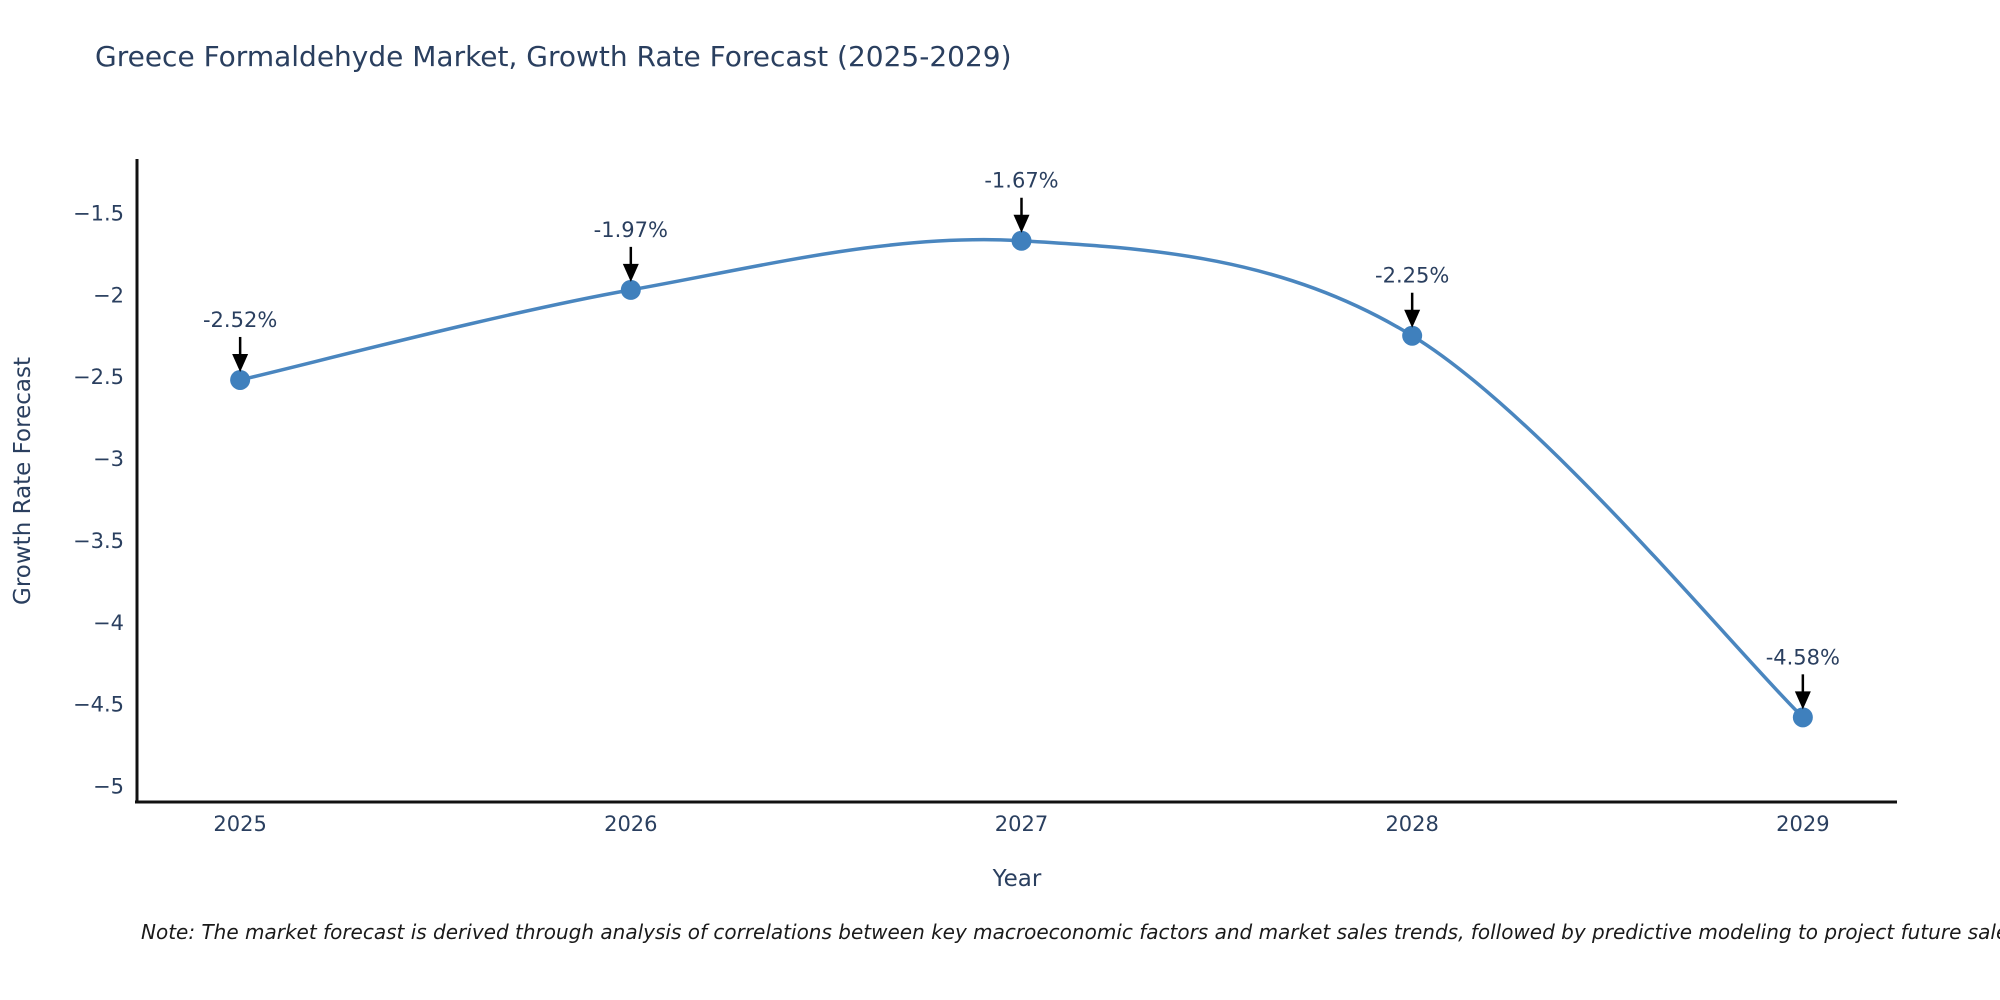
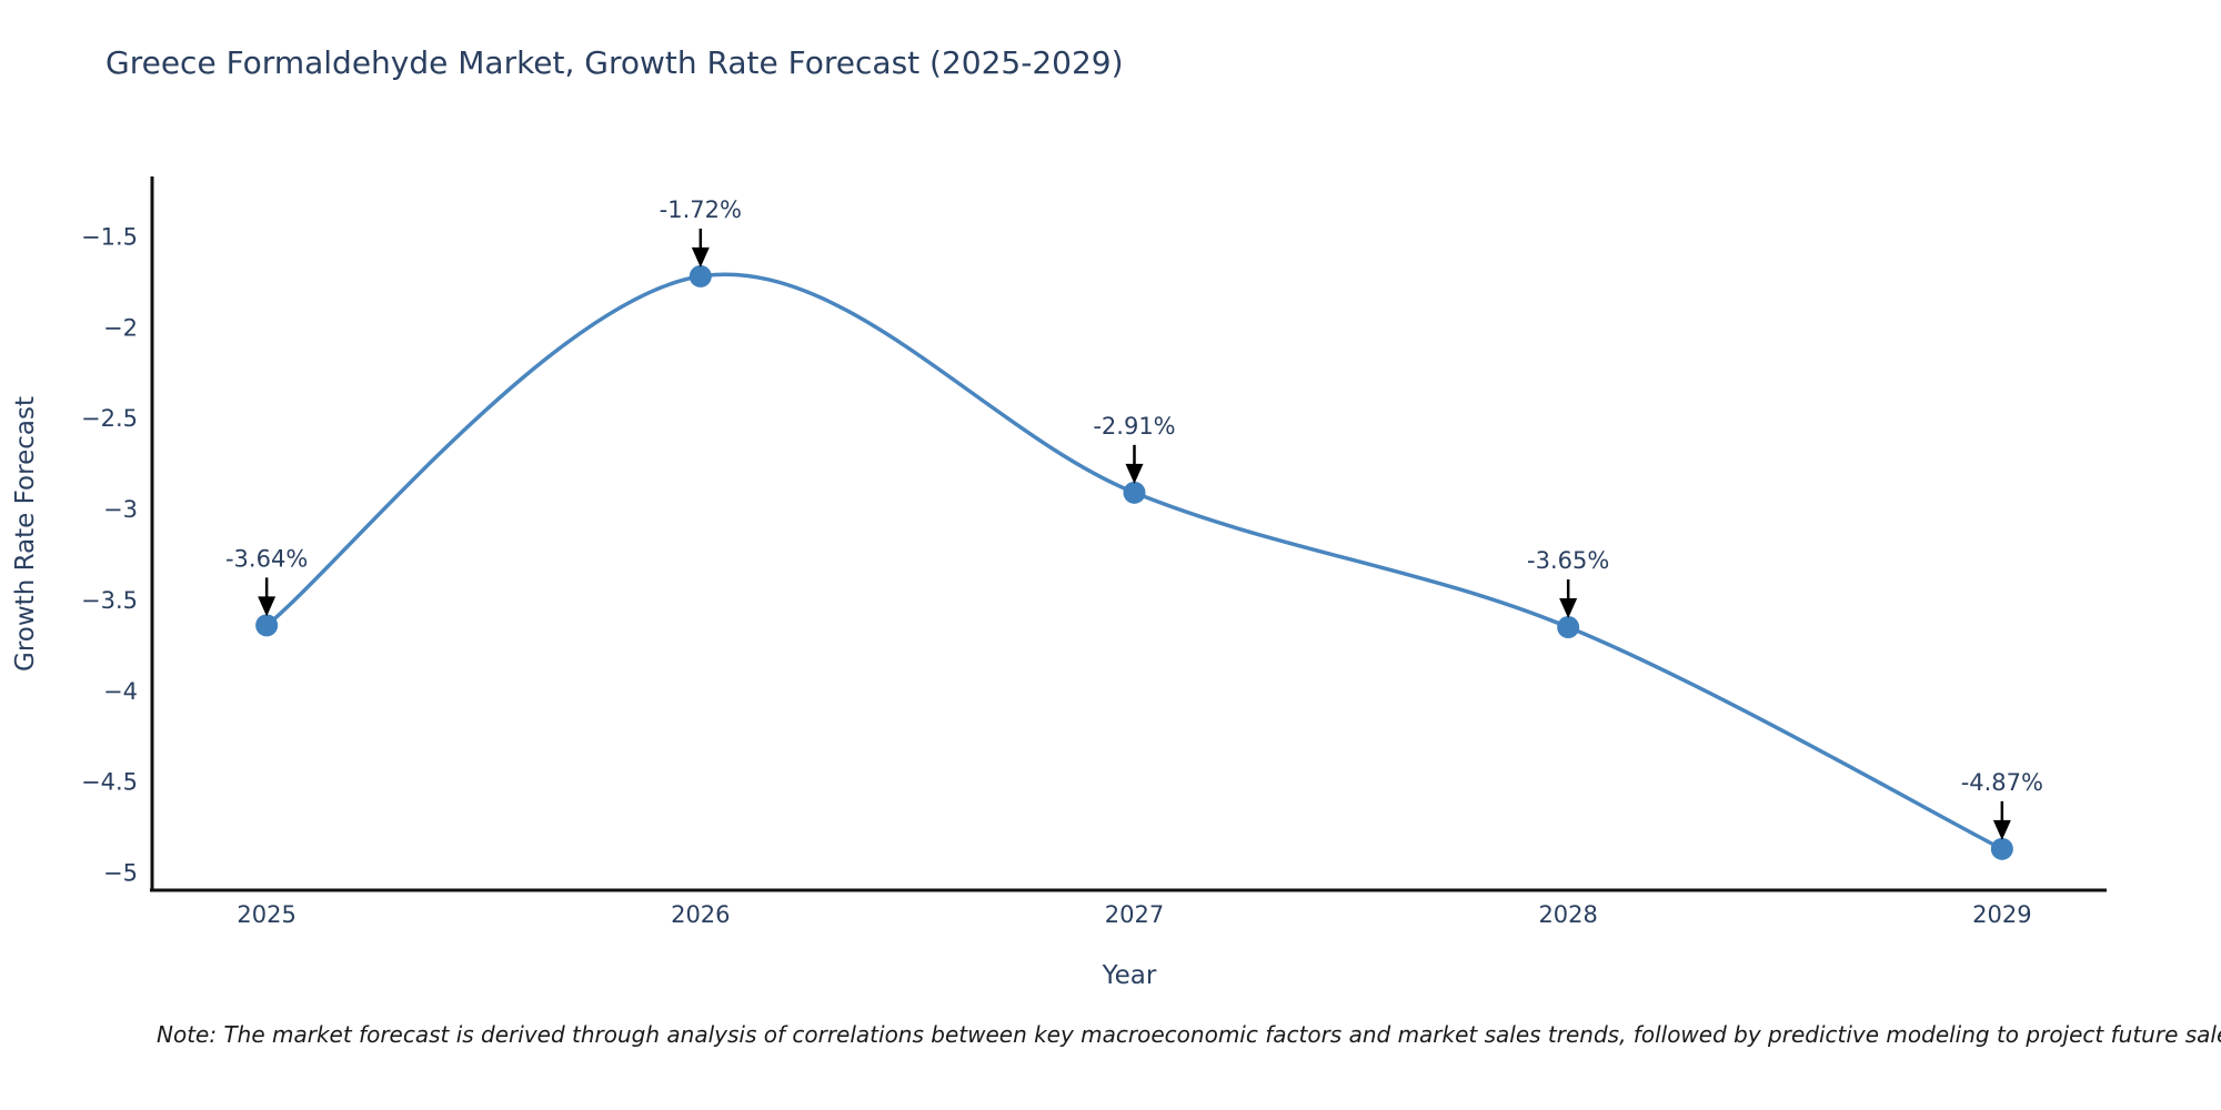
2025: -2.52% -> -3.64%
2026: -1.97% -> -1.72%
2027: -1.67% -> -2.91%
2028: -2.25% -> -3.65%
2029: -4.58% -> -4.87%
